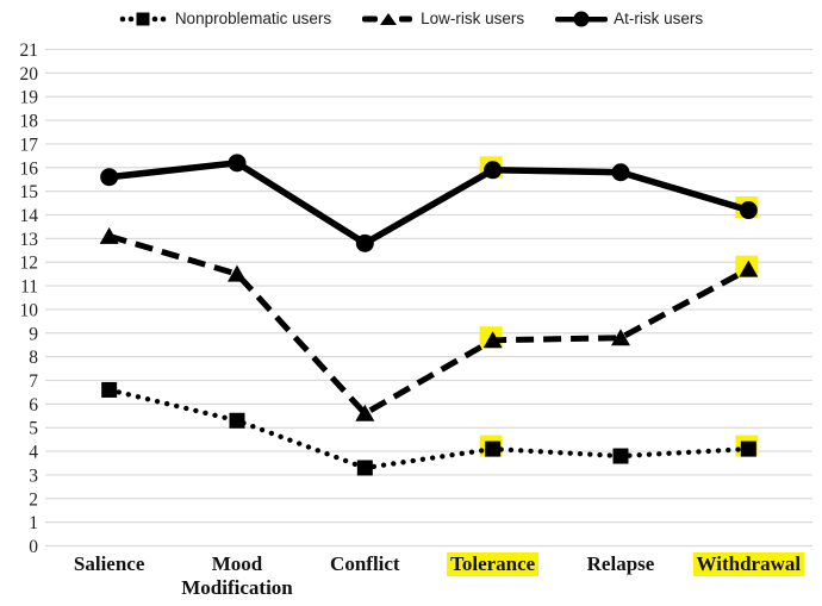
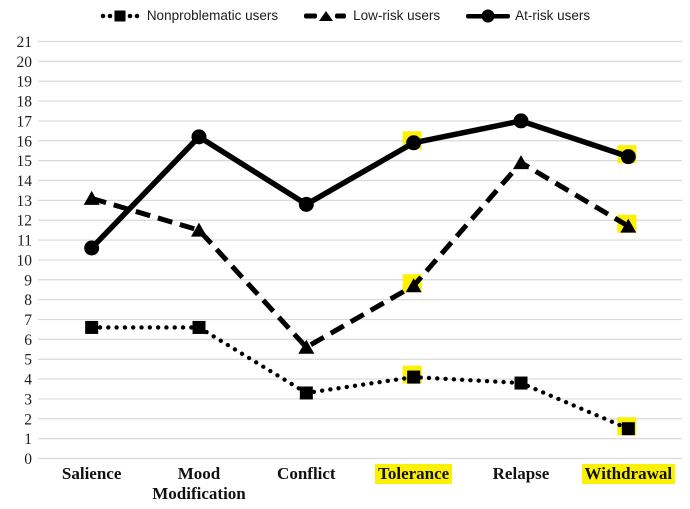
At-risk users/Salience: 15.6 -> 10.6
Nonproblematic users/Mood Modification: 5.3 -> 6.6
Low-risk users/Relapse: 8.8 -> 14.9
At-risk users/Relapse: 15.8 -> 17.0
Nonproblematic users/Withdrawal: 4.1 -> 1.5
At-risk users/Withdrawal: 14.2 -> 15.2
